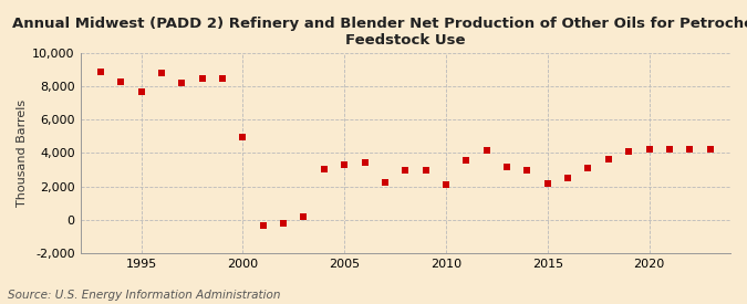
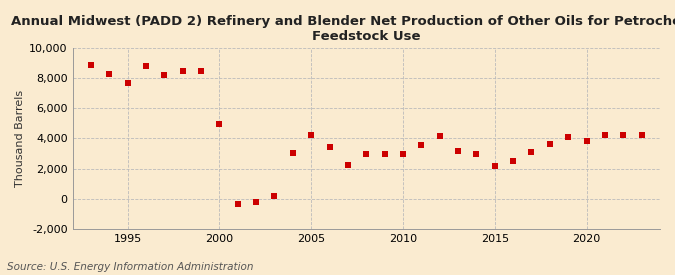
2005: 3,300 -> 4,200
2010: 2,100 -> 3,000
2020: 4,200 -> 3,800
